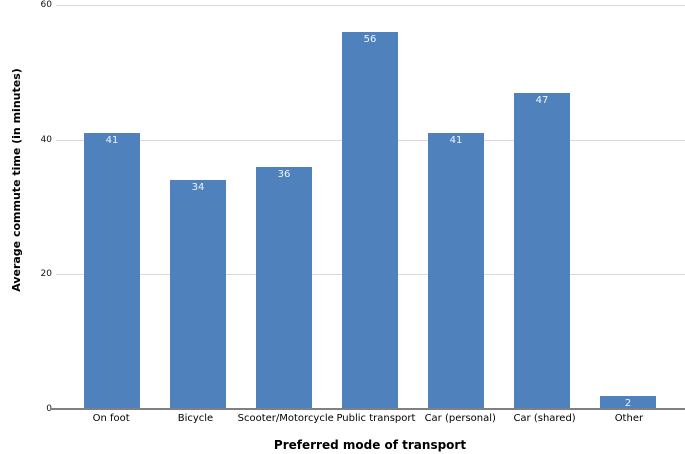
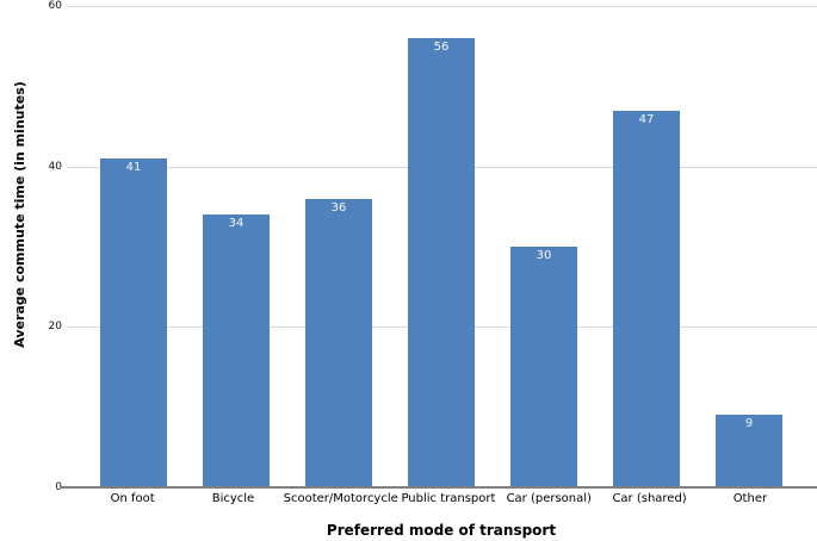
Car (personal): 41 -> 30
Other: 2 -> 9
